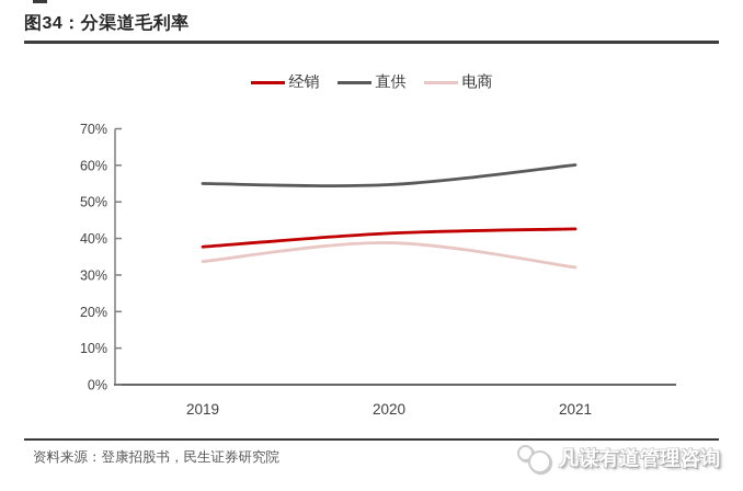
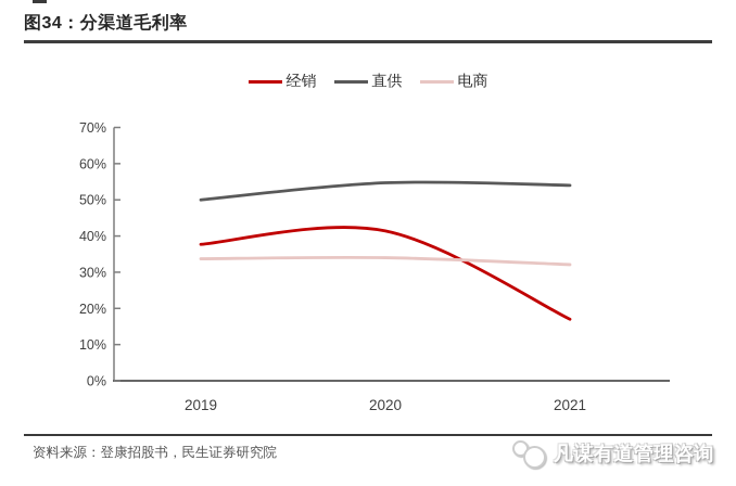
直供/2019: 55% -> 50%
电商/2020: 39% -> 34%
经销/2021: 43% -> 17%
直供/2021: 60% -> 54%
